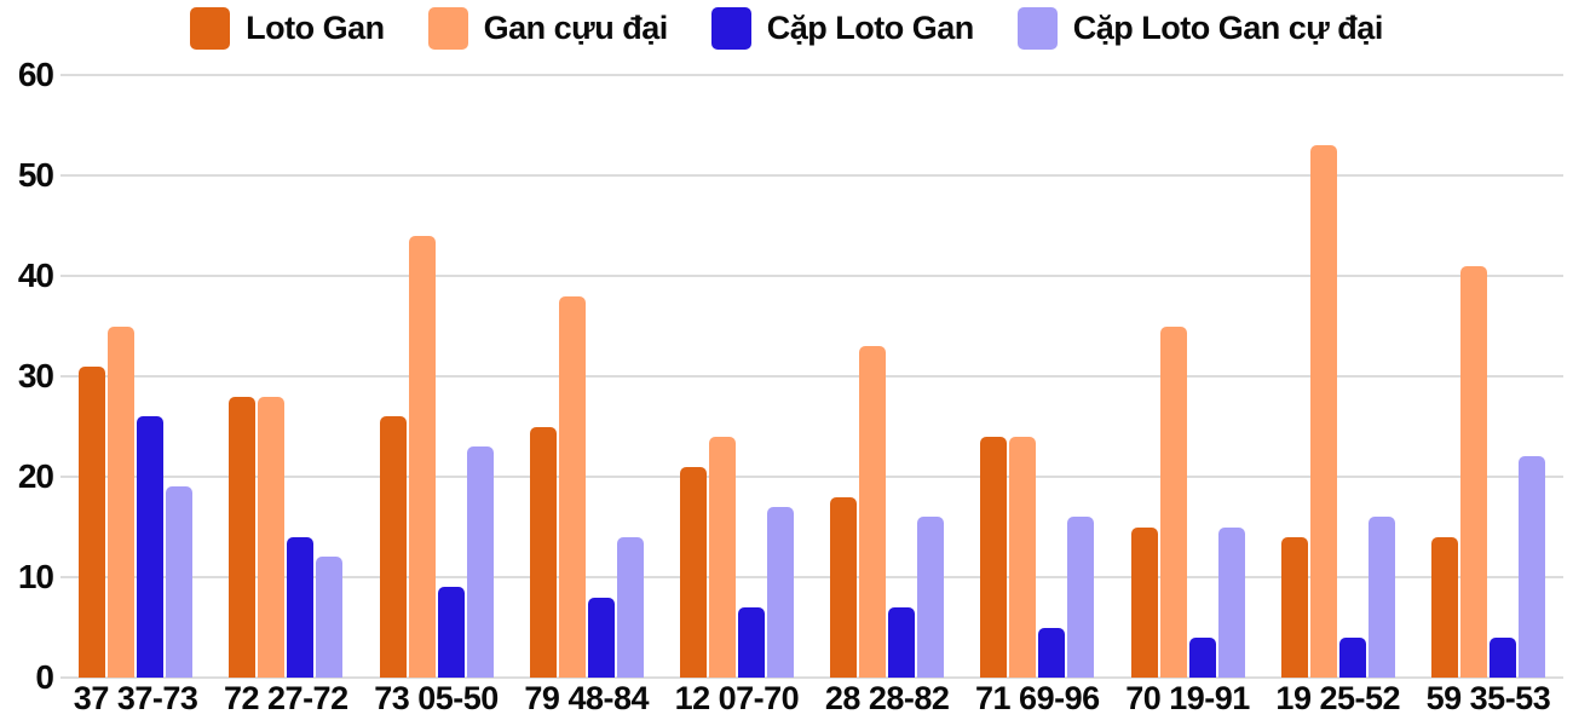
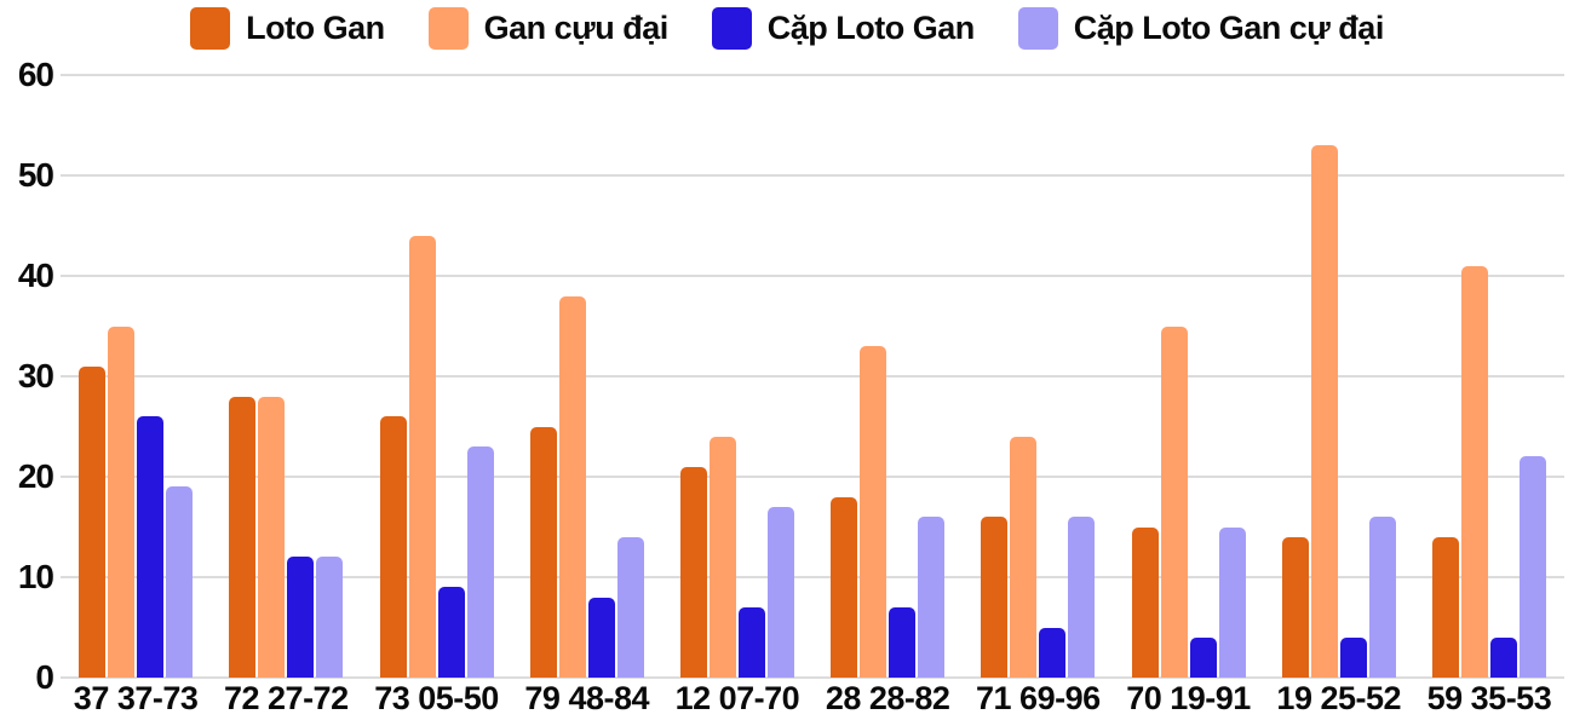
Cặp Loto Gan/72 27-72: 14 -> 12
Loto Gan/71 69-96: 24 -> 16
